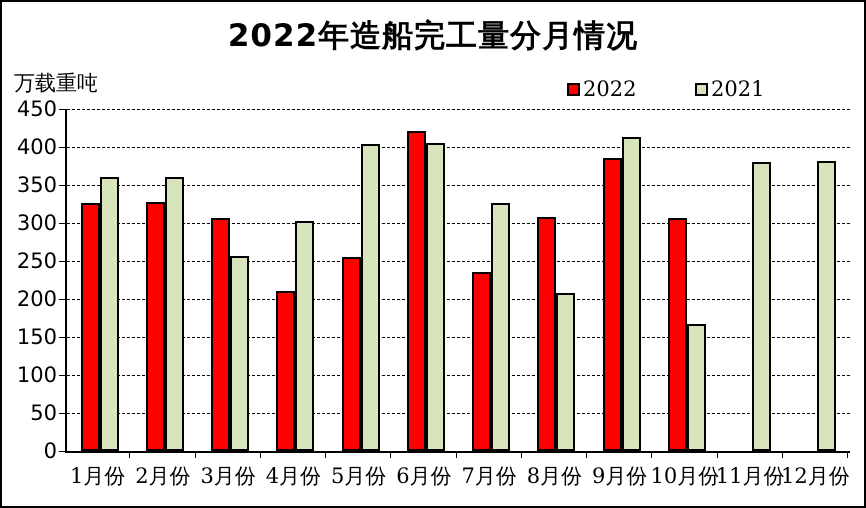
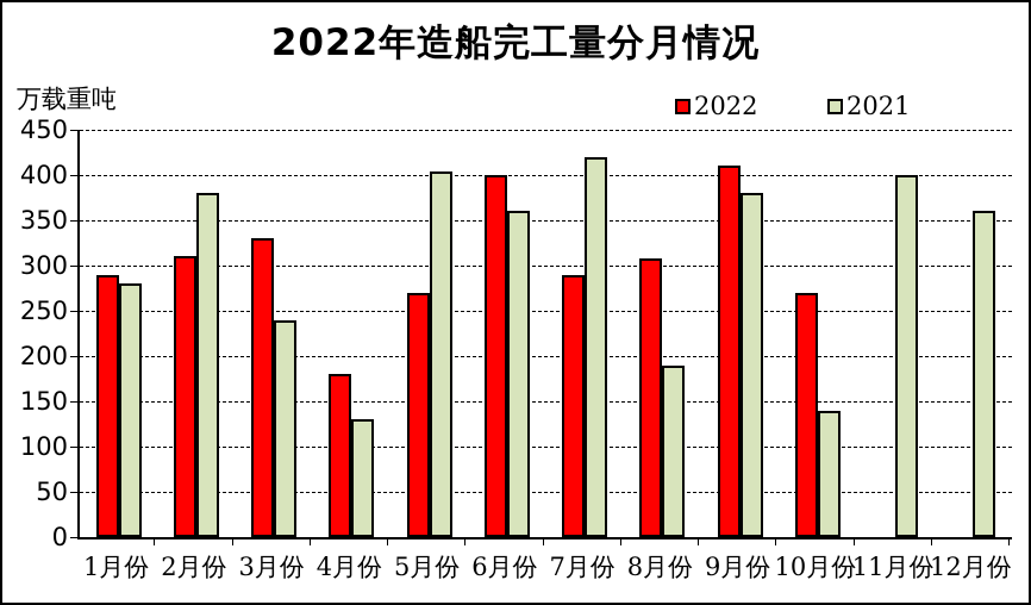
2022/1月份: 330 -> 290
2021/1月份: 360 -> 280
2022/2月份: 330 -> 310
2021/2月份: 360 -> 380
2022/3月份: 310 -> 330
2021/3月份: 260 -> 240
2022/4月份: 210 -> 180
2021/4月份: 300 -> 130
2022/5月份: 260 -> 270
2022/6月份: 420 -> 400
2021/6月份: 400 -> 360
2022/7月份: 240 -> 290
2021/7月份: 330 -> 420
2021/8月份: 210 -> 190
2022/9月份: 380 -> 410
2021/9月份: 410 -> 380
2022/10月份: 310 -> 270
2021/10月份: 170 -> 140
2021/11月份: 380 -> 400
2021/12月份: 380 -> 360
